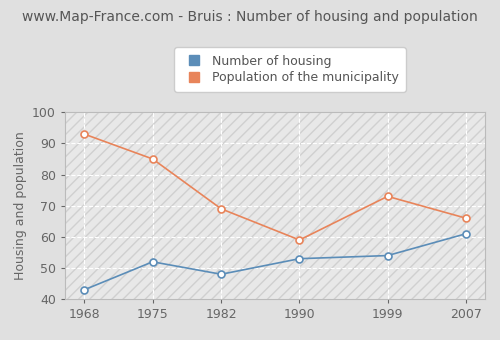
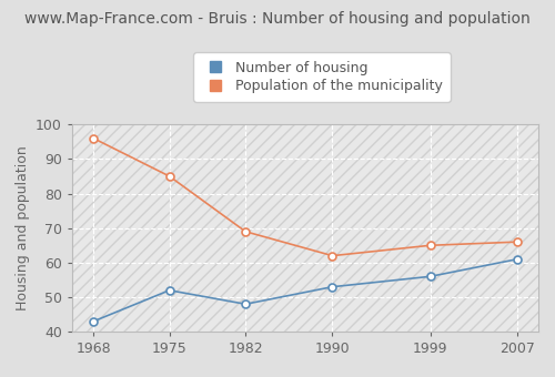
Population of the municipality/1968: 93 -> 96
Population of the municipality/1990: 59 -> 62
Number of housing/1999: 54 -> 56
Population of the municipality/1999: 73 -> 65
